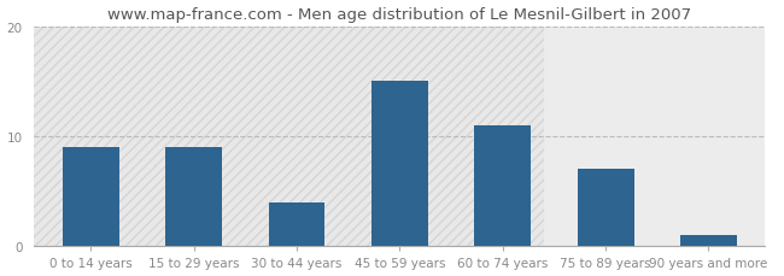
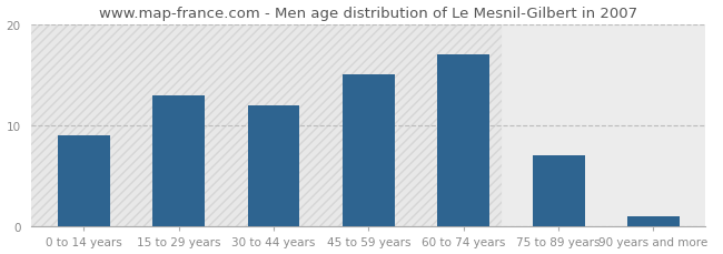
15 to 29 years: 9 -> 13
30 to 44 years: 4 -> 12
60 to 74 years: 11 -> 17
